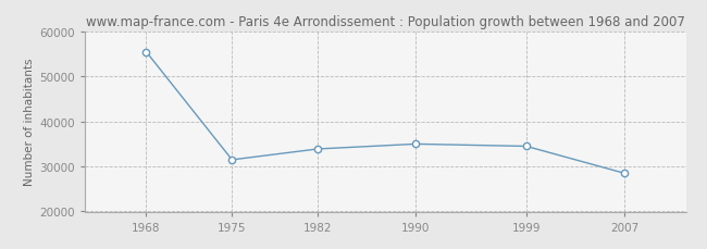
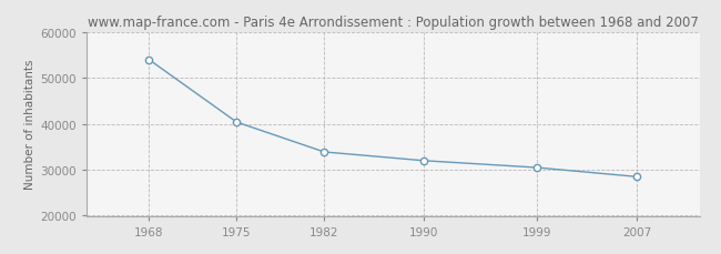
1968: 55500 -> 54000
1975: 31500 -> 40400
1990: 35000 -> 32000
1999: 34500 -> 30500
